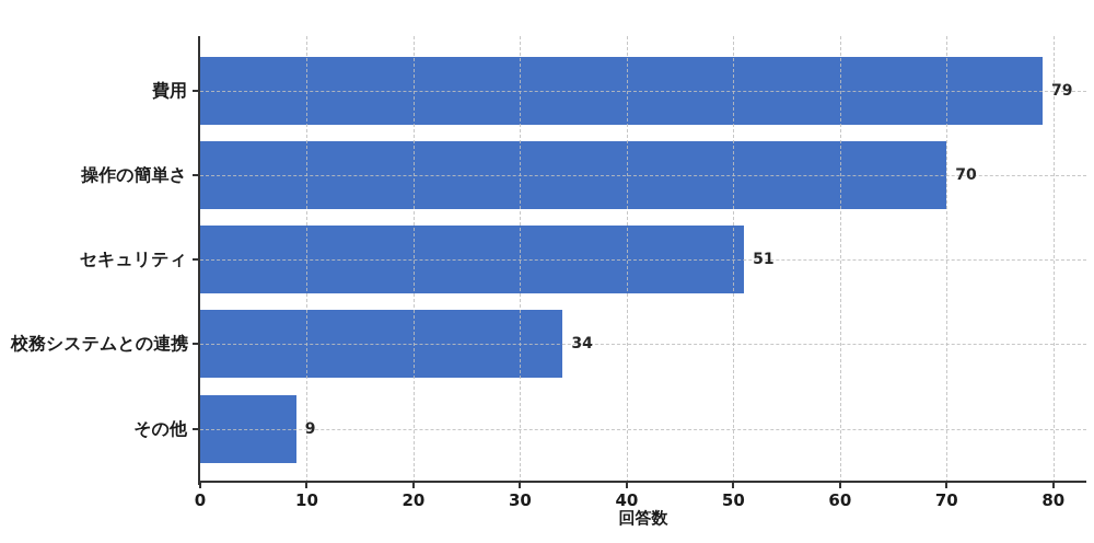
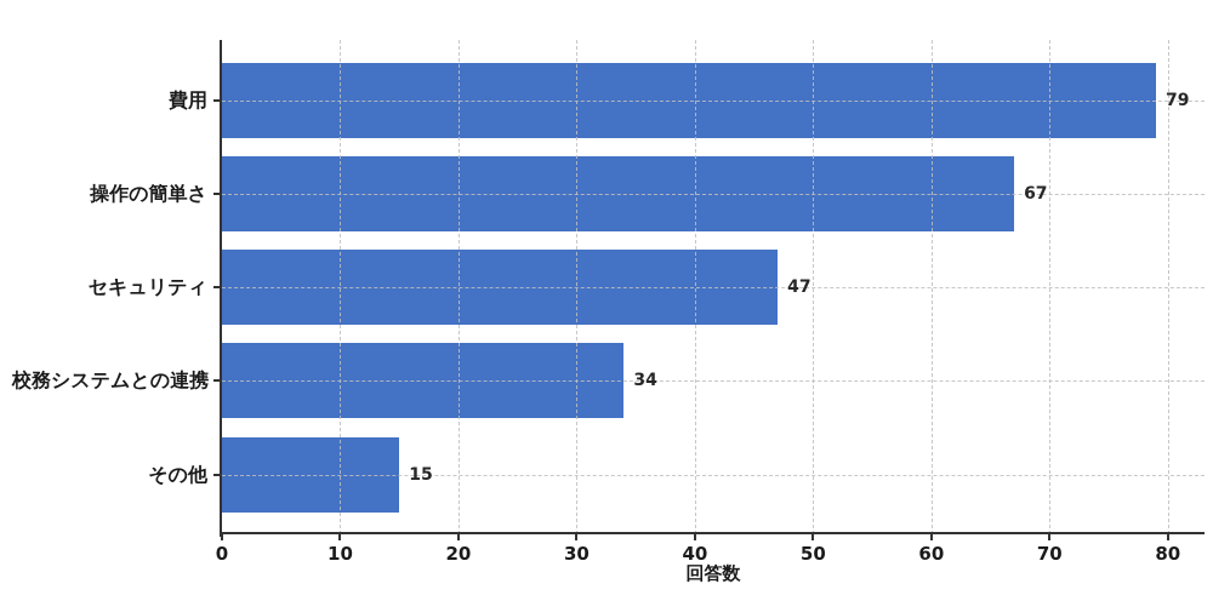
操作の簡単さ: 70 -> 67
セキュリティ: 51 -> 47
その他: 9 -> 15
